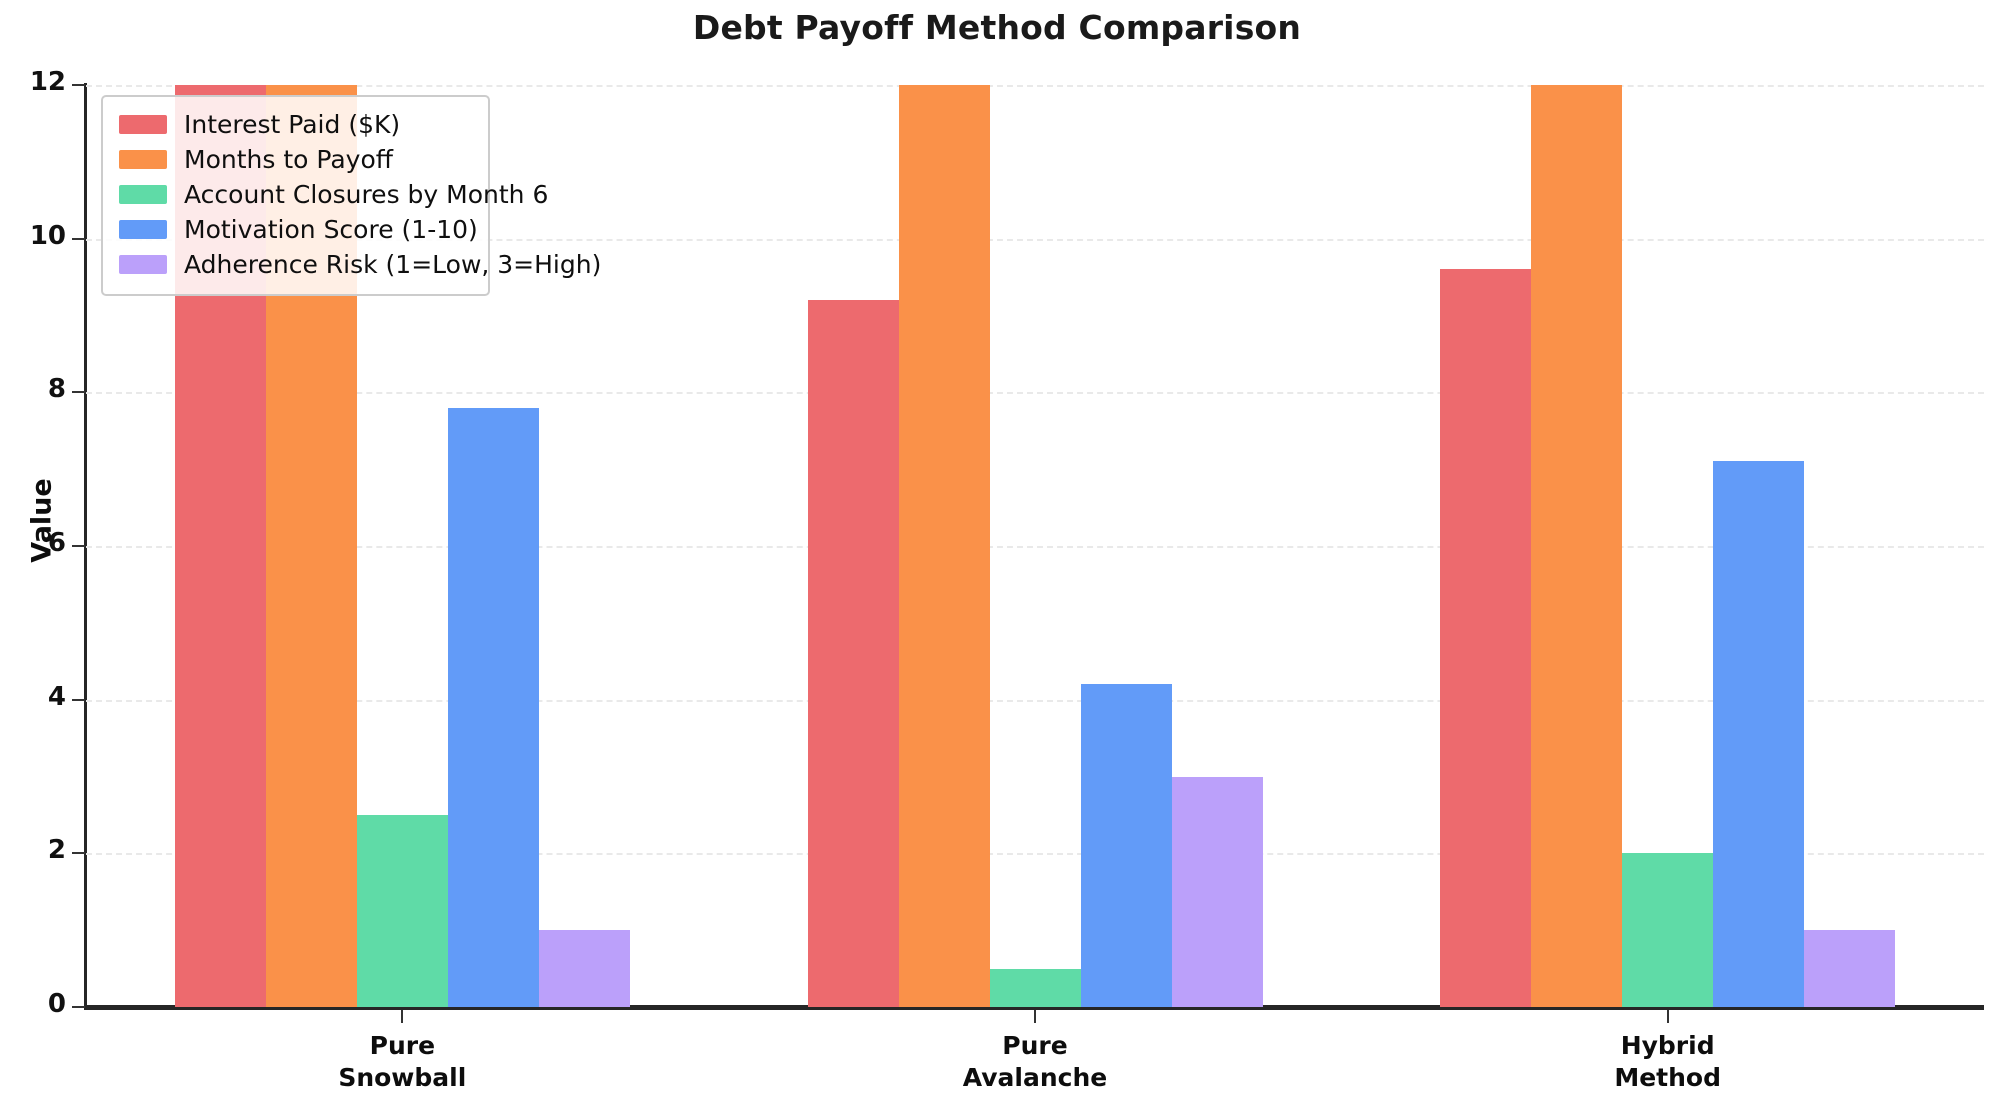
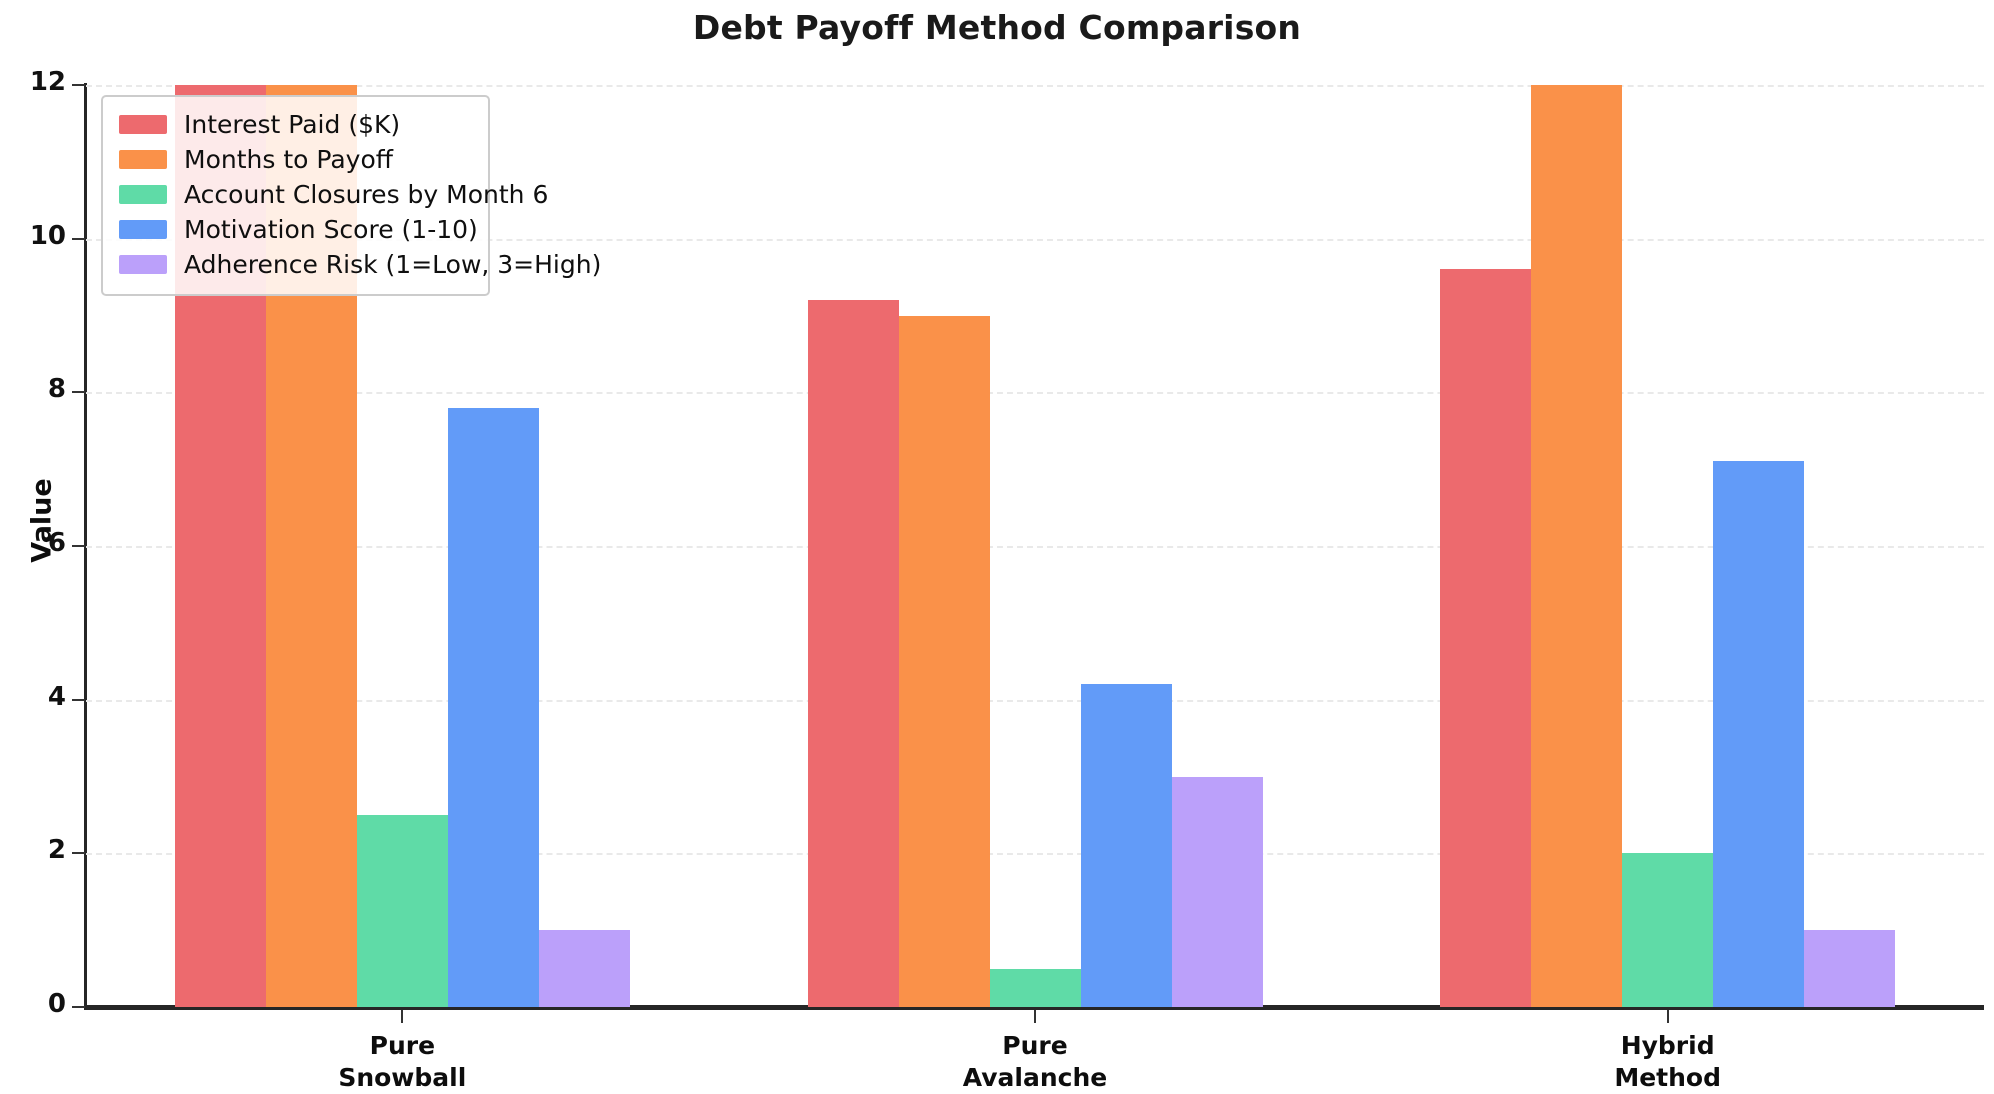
Months to Payoff/Pure Avalanche: 12 -> 9
